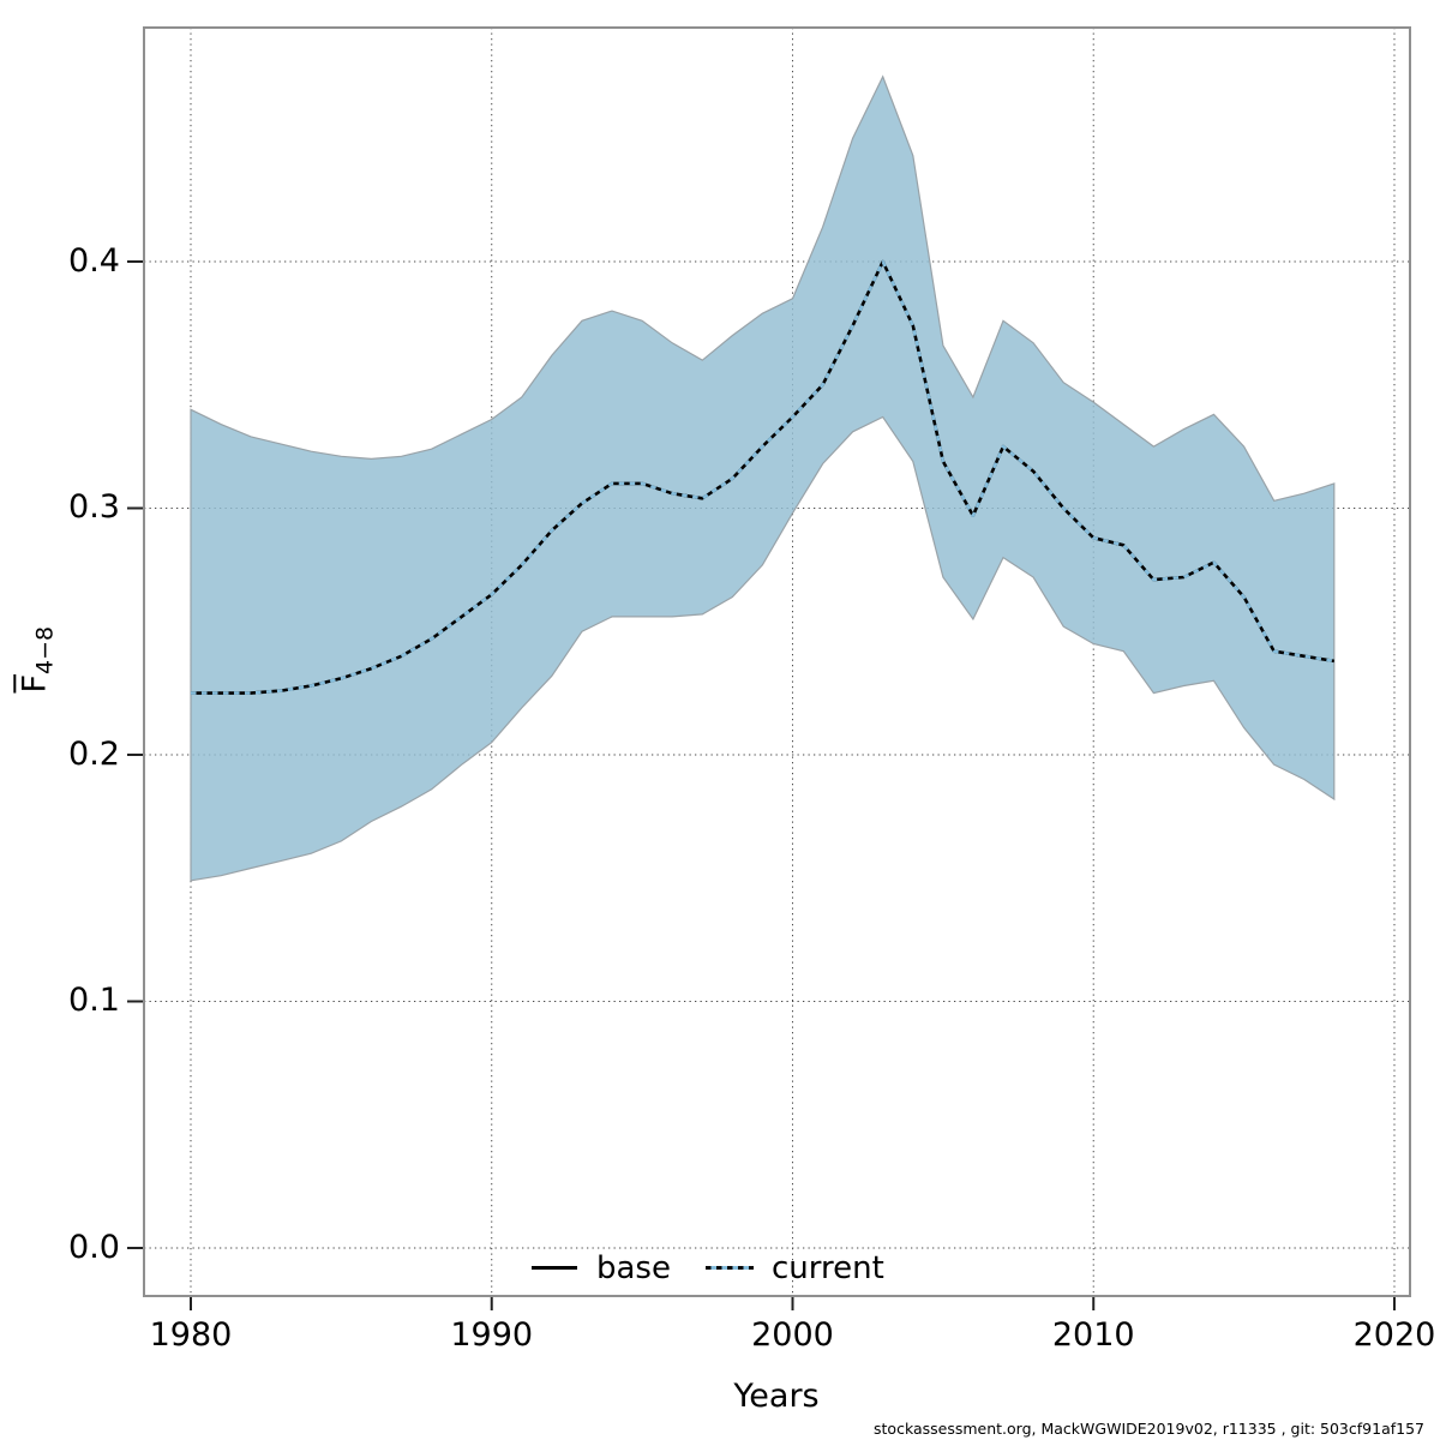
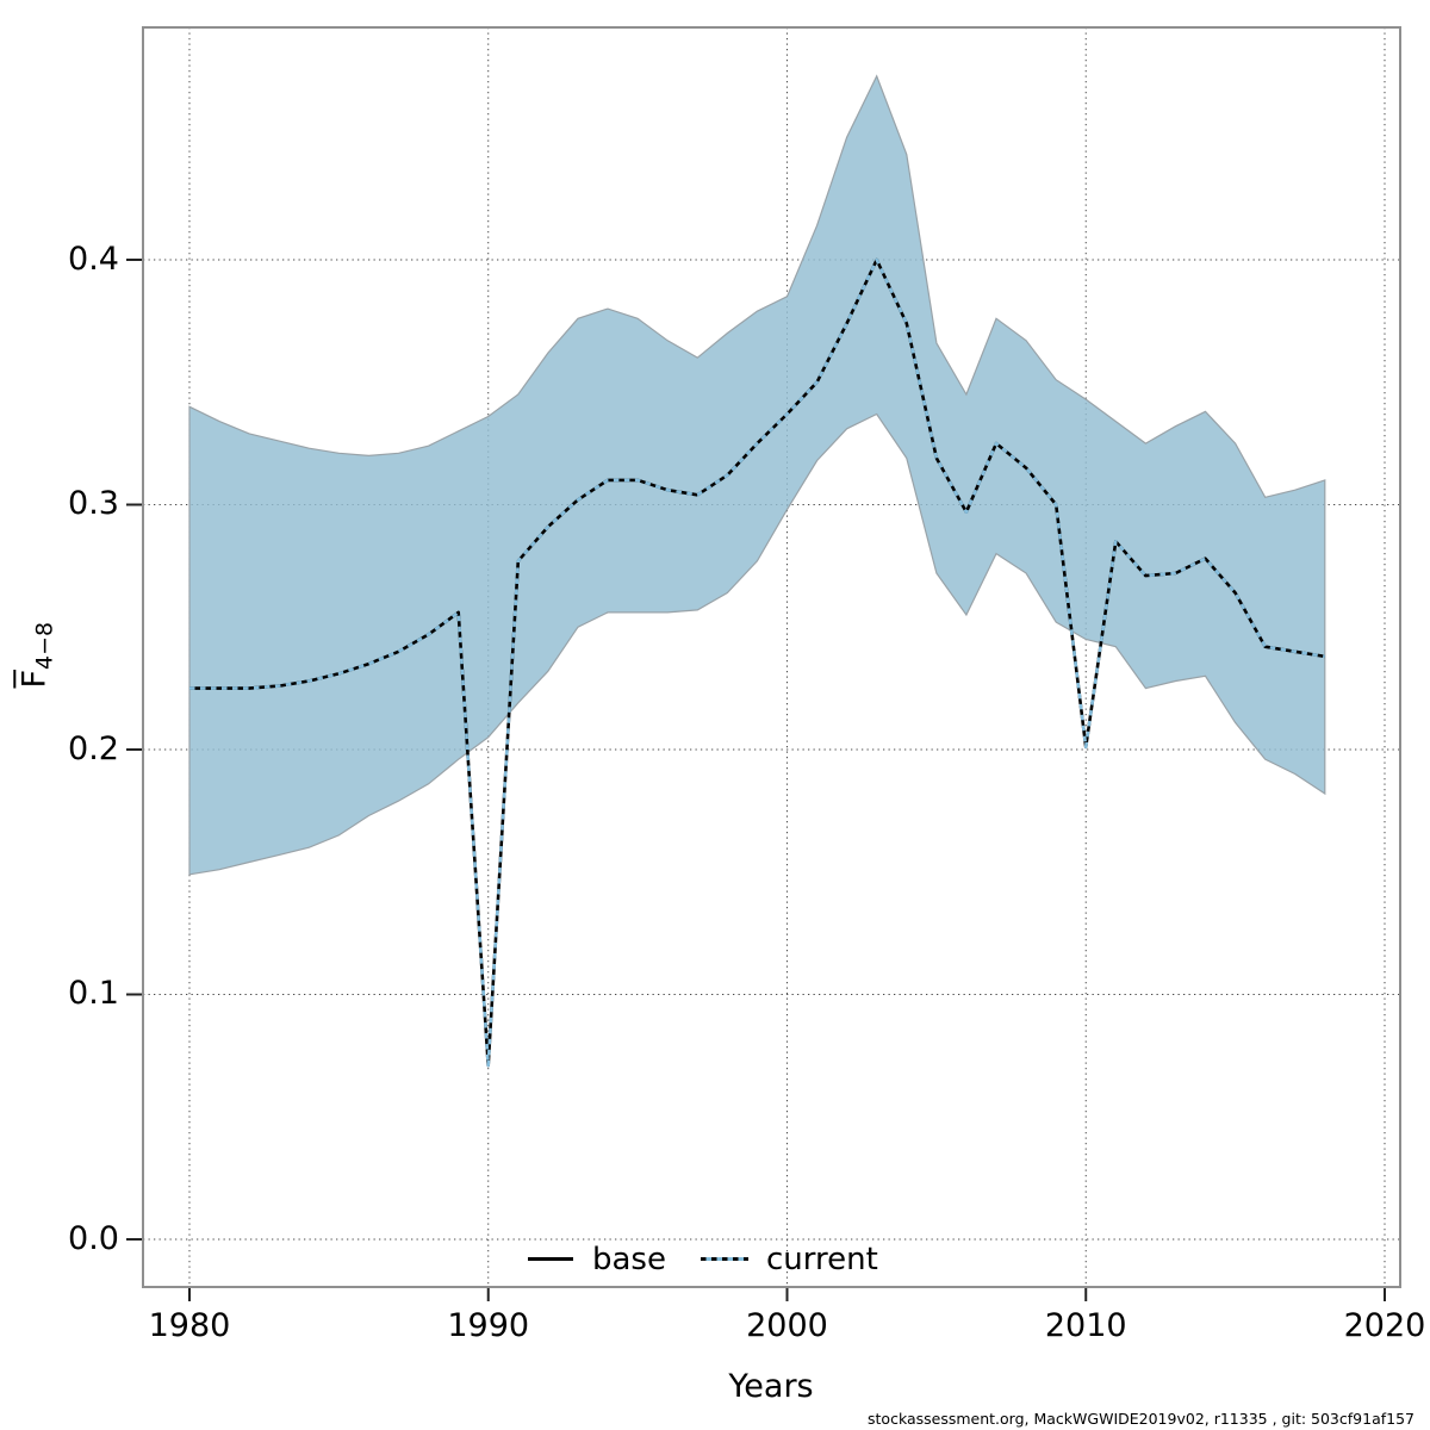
base/1990: 0.265 -> 0.071
current/1990: 0.265 -> 0.428
base/2010: 0.288 -> 0.201
current/2010: 0.288 -> 0.260
